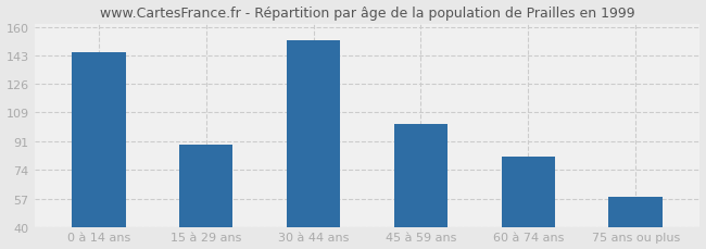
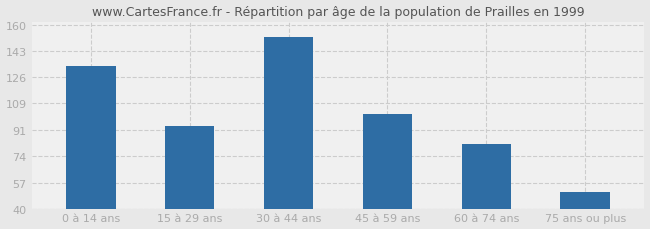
0 à 14 ans: 145 -> 133
15 à 29 ans: 89 -> 94
75 ans ou plus: 58 -> 51
